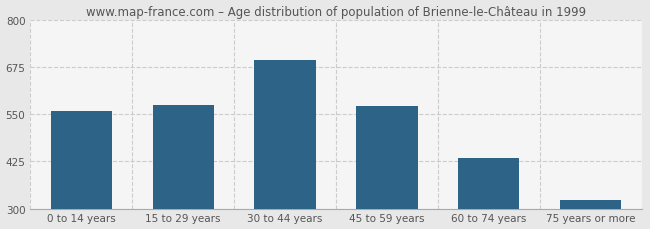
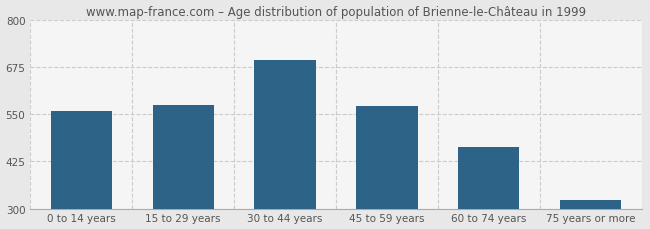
60 to 74 years: 435 -> 463
